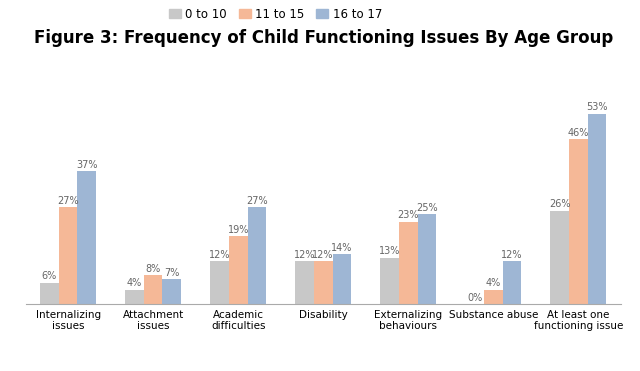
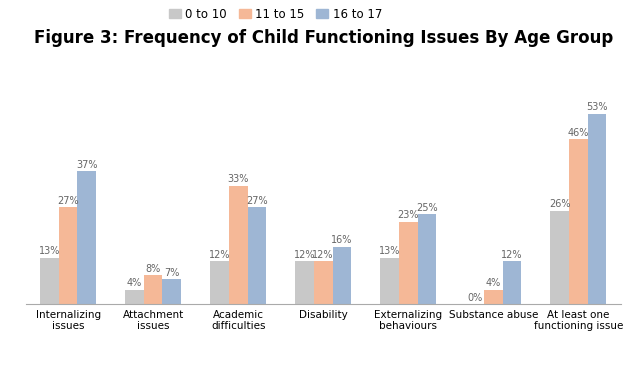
0 to 10/Internalizing issues: 6% -> 13%
11 to 15/Academic difficulties: 19% -> 33%
16 to 17/Disability: 14% -> 16%
